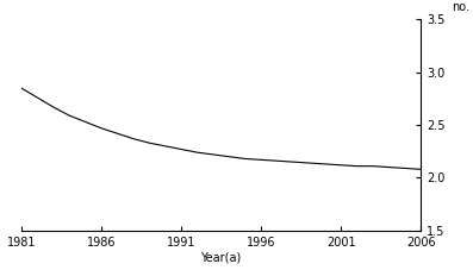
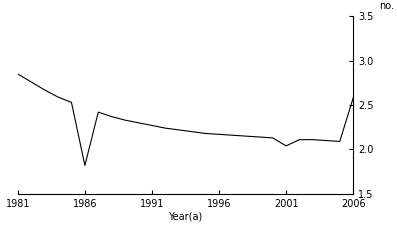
1986: 2.47 -> 1.82
2001: 2.12 -> 2.04
2006: 2.08 -> 2.58
